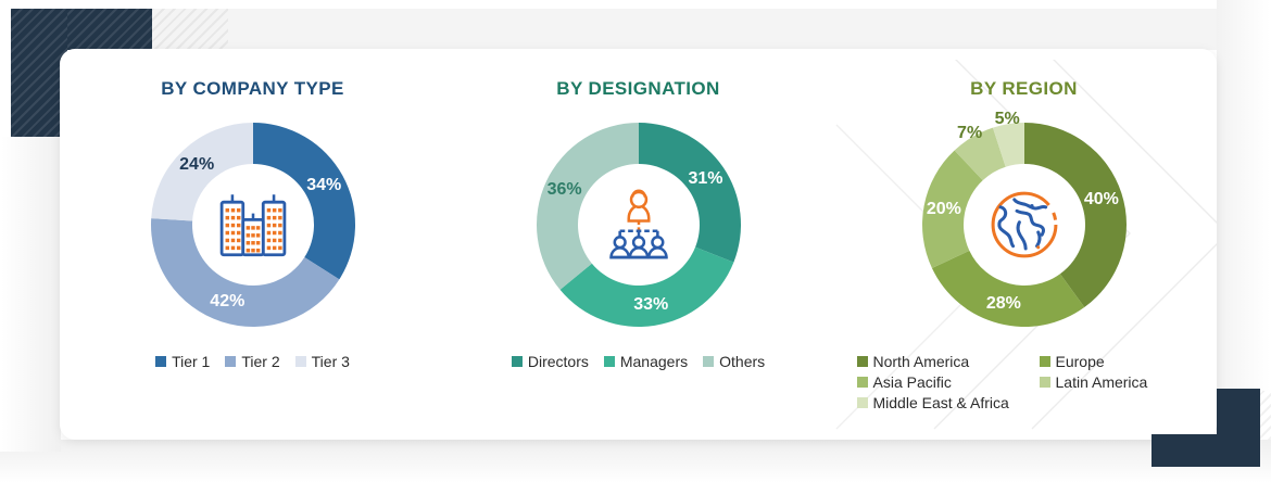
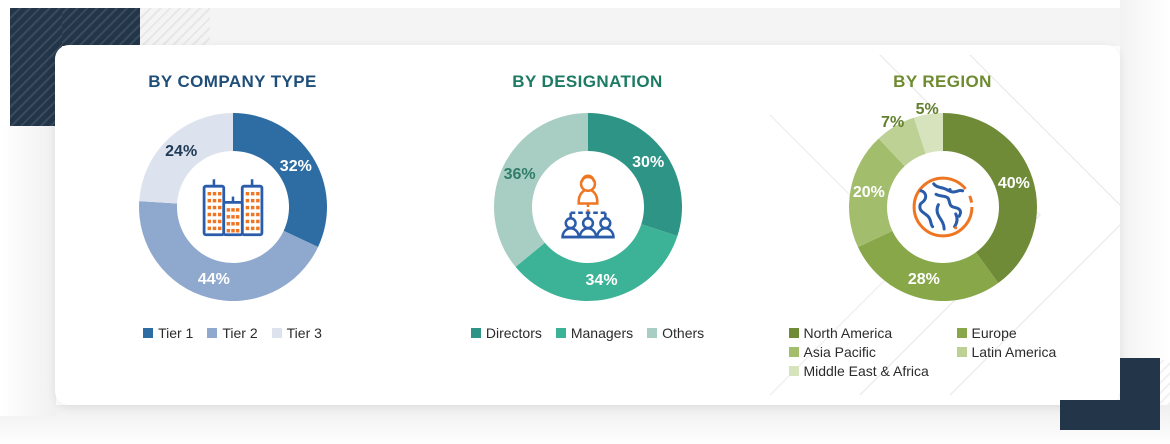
BY COMPANY TYPE/Tier 1: 34% -> 32%
BY COMPANY TYPE/Tier 2: 42% -> 44%
BY DESIGNATION/Directors: 31% -> 30%
BY DESIGNATION/Managers: 33% -> 34%
